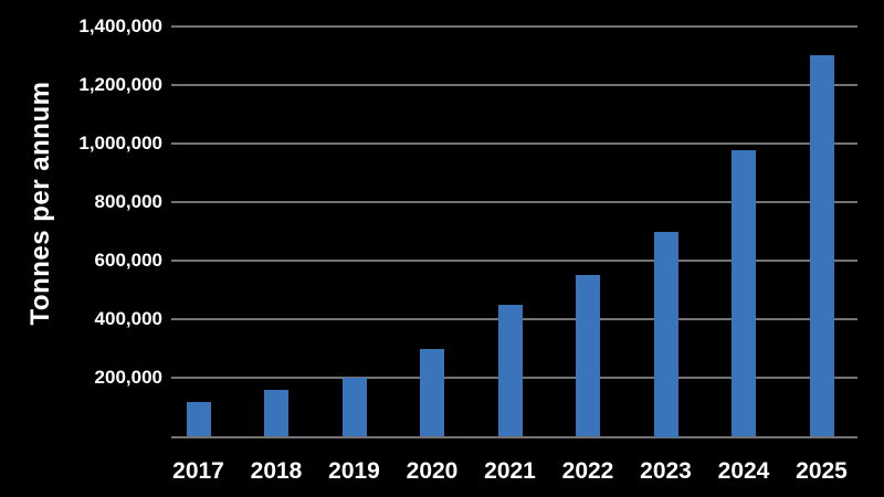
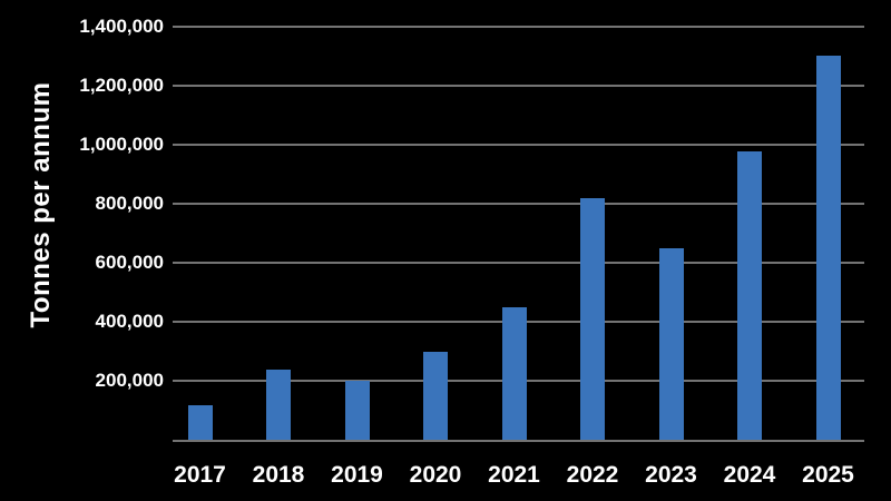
2018: 160000 -> 240000
2022: 550000 -> 820000
2023: 700000 -> 650000
